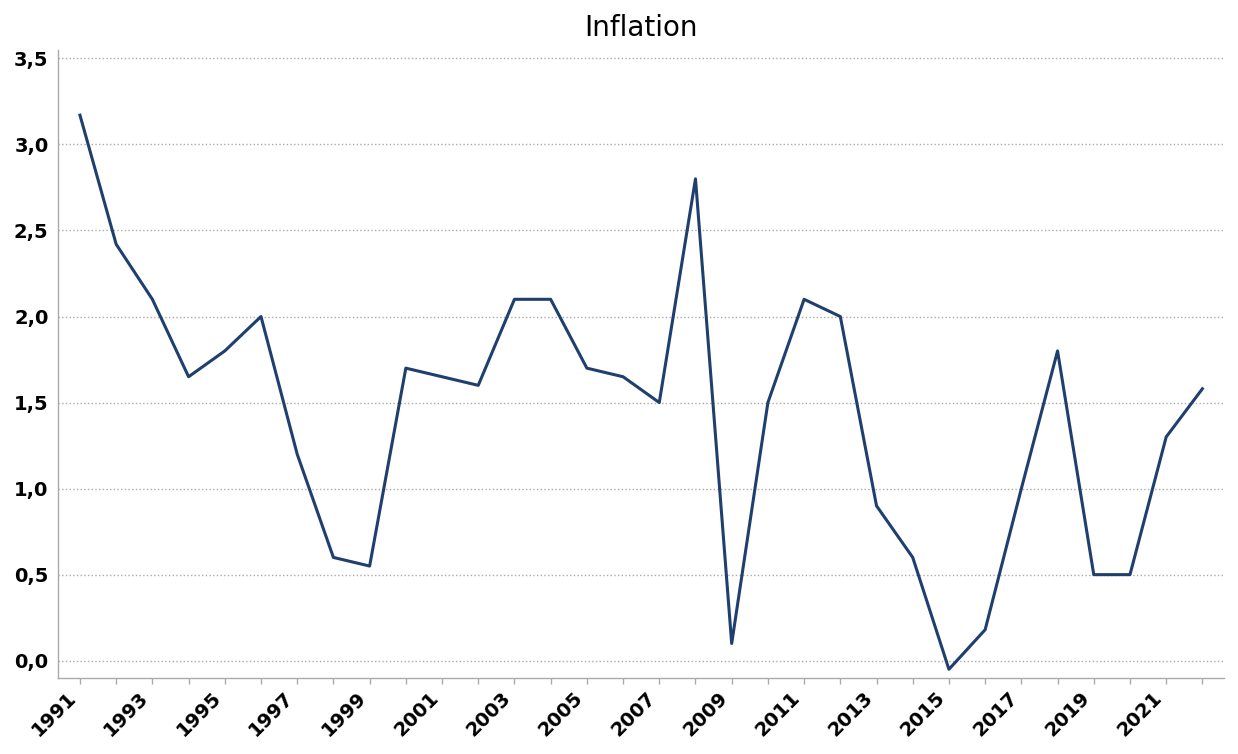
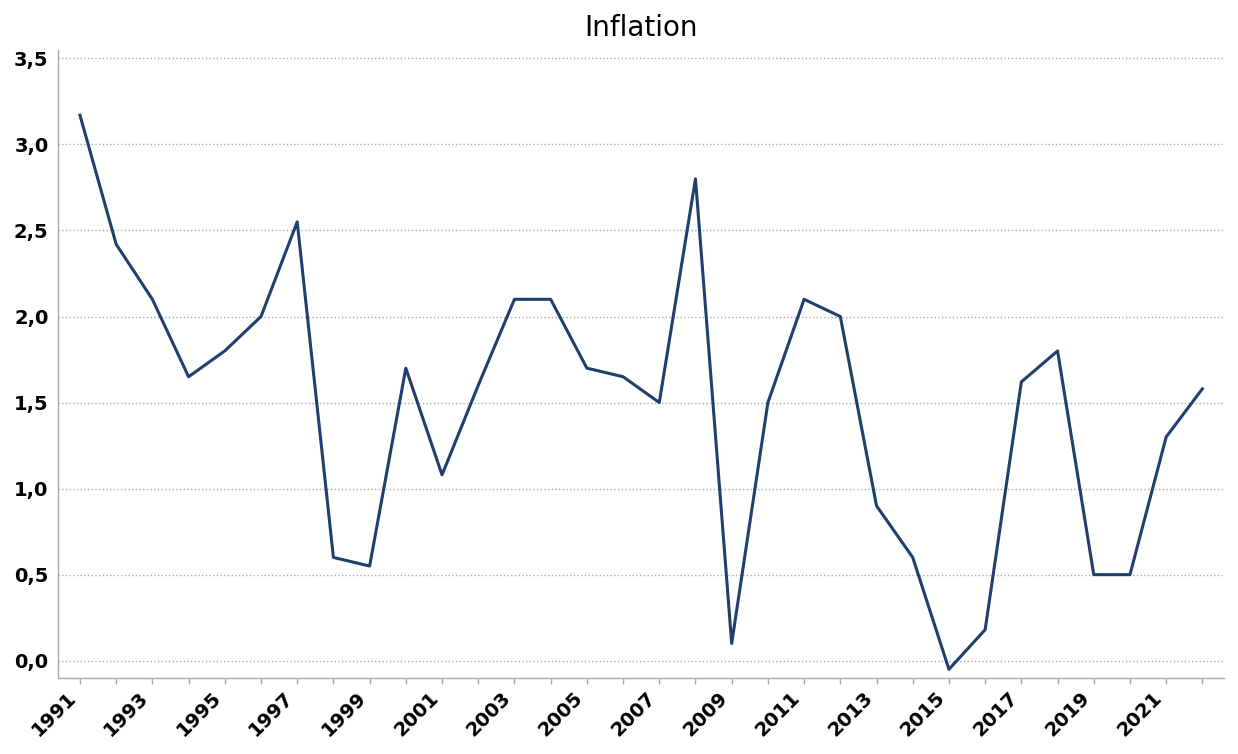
1997: 1,20 -> 2,55
2001: 1,65 -> 1,08
2017: 1,00 -> 1,62
